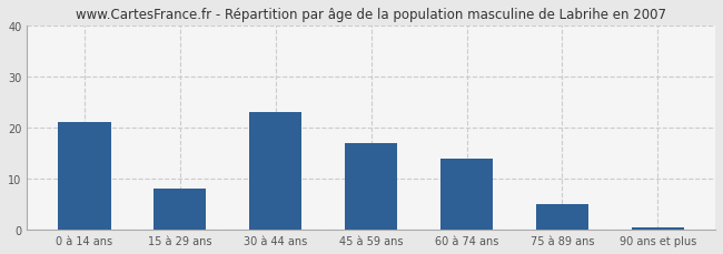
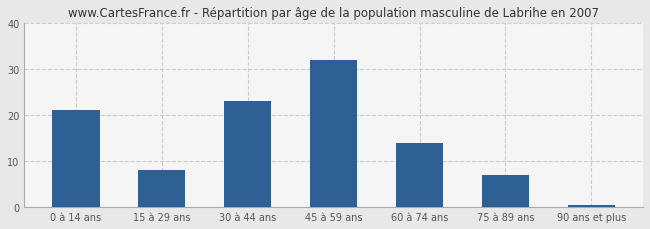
45 à 59 ans: 17.0 -> 32.0
75 à 89 ans: 5.0 -> 7.0
